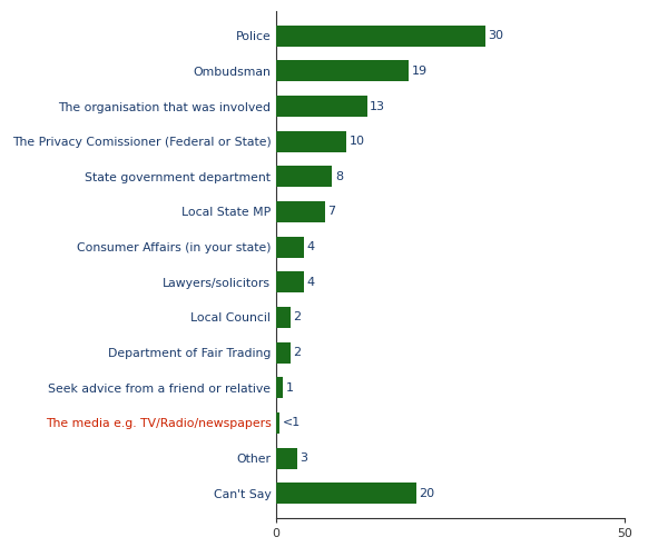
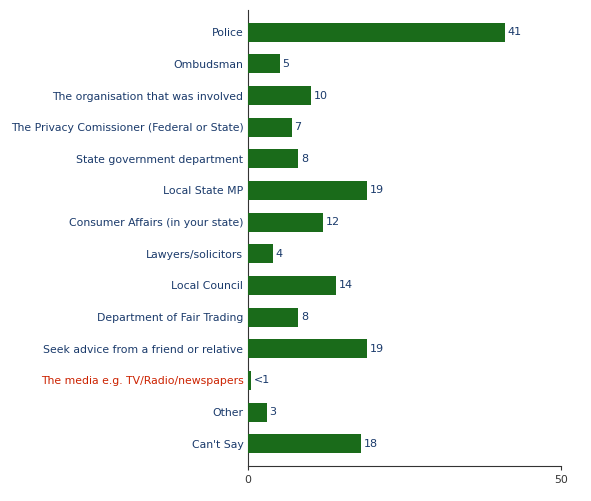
Police: 30 -> 41
Ombudsman: 19 -> 5
The organisation that was involved: 13 -> 10
The Privacy Comissioner (Federal or State): 10 -> 7
Local State MP: 7 -> 19
Consumer Affairs (in your state): 4 -> 12
Local Council: 2 -> 14
Department of Fair Trading: 2 -> 8
Seek advice from a friend or relative: 1 -> 19
Can't Say: 20 -> 18
